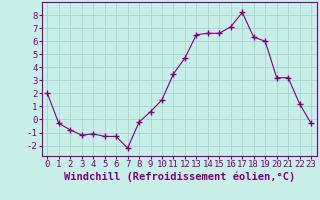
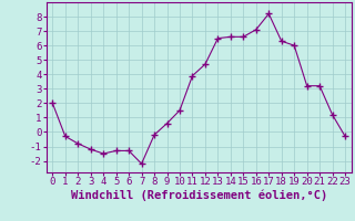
4: -1.1 -> -1.5
11: 3.5 -> 3.9
